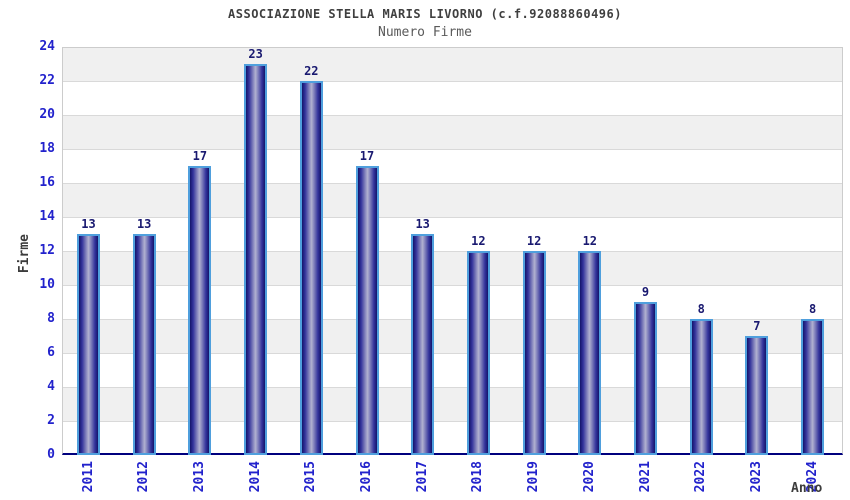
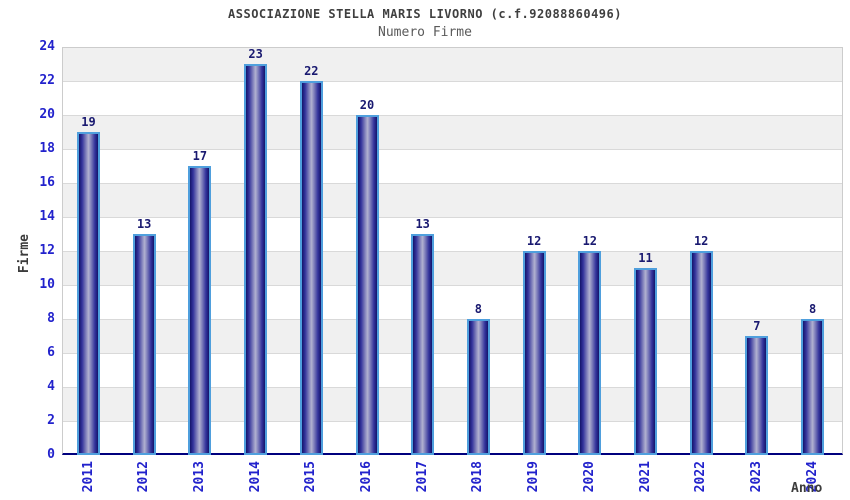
2011: 13 -> 19
2016: 17 -> 20
2018: 12 -> 8
2021: 9 -> 11
2022: 8 -> 12
